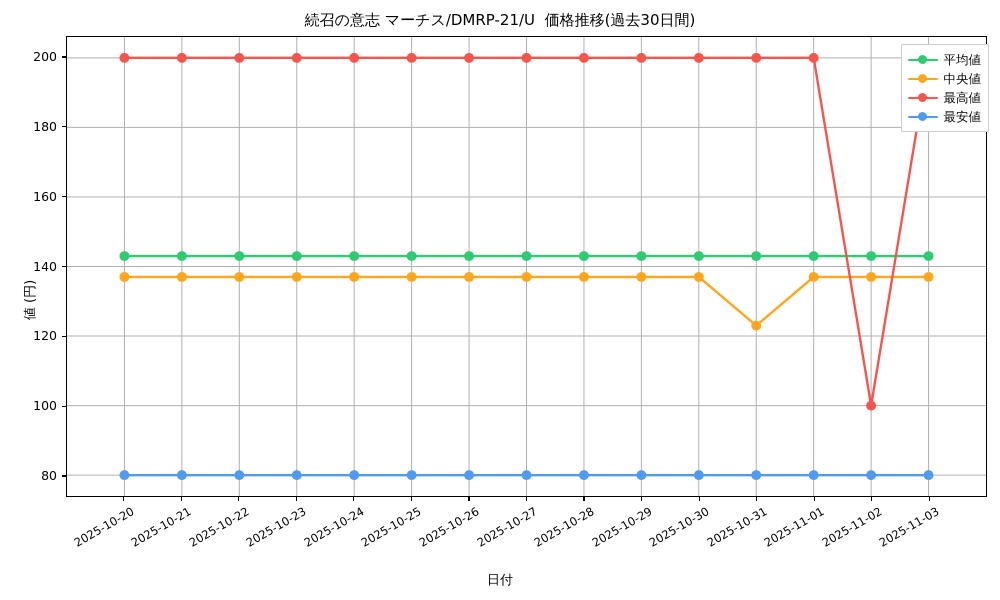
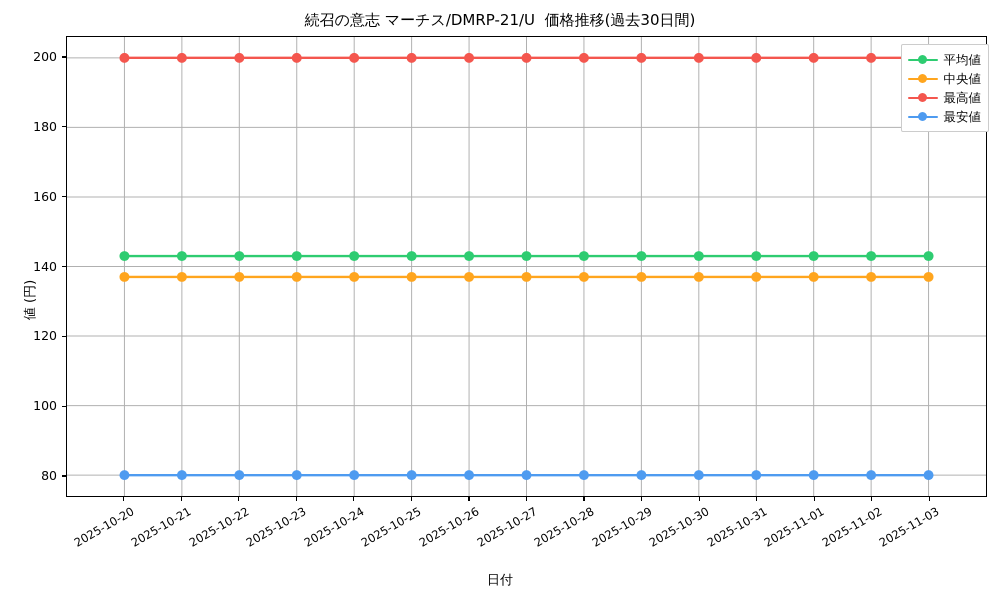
中央値/2025-10-31: 123 -> 137
最高値/2025-11-02: 100 -> 200
